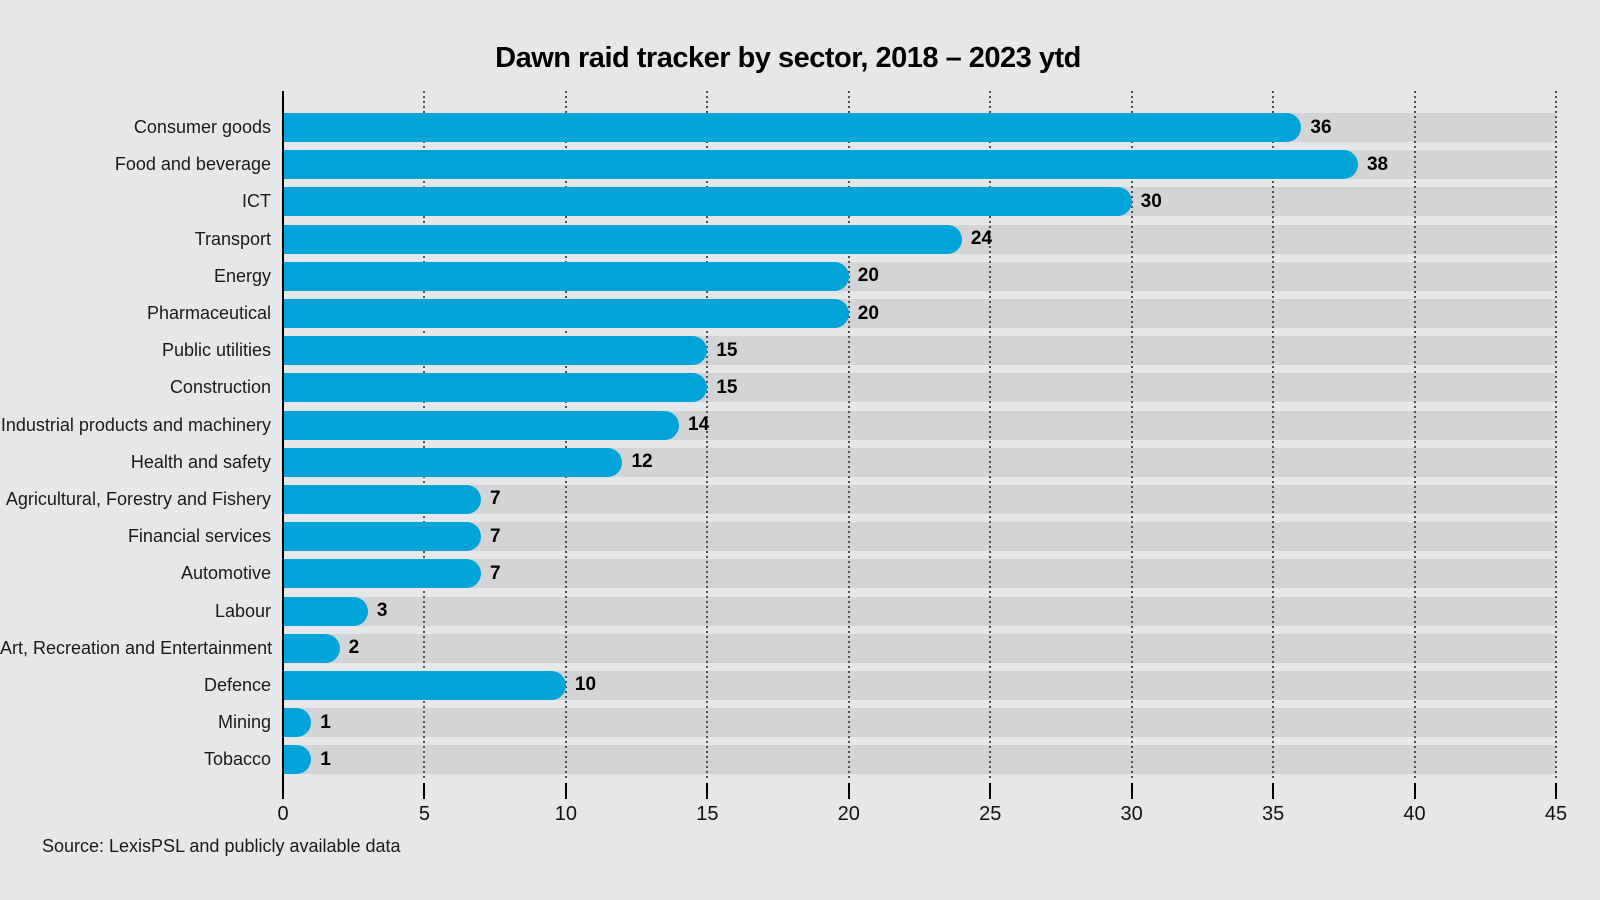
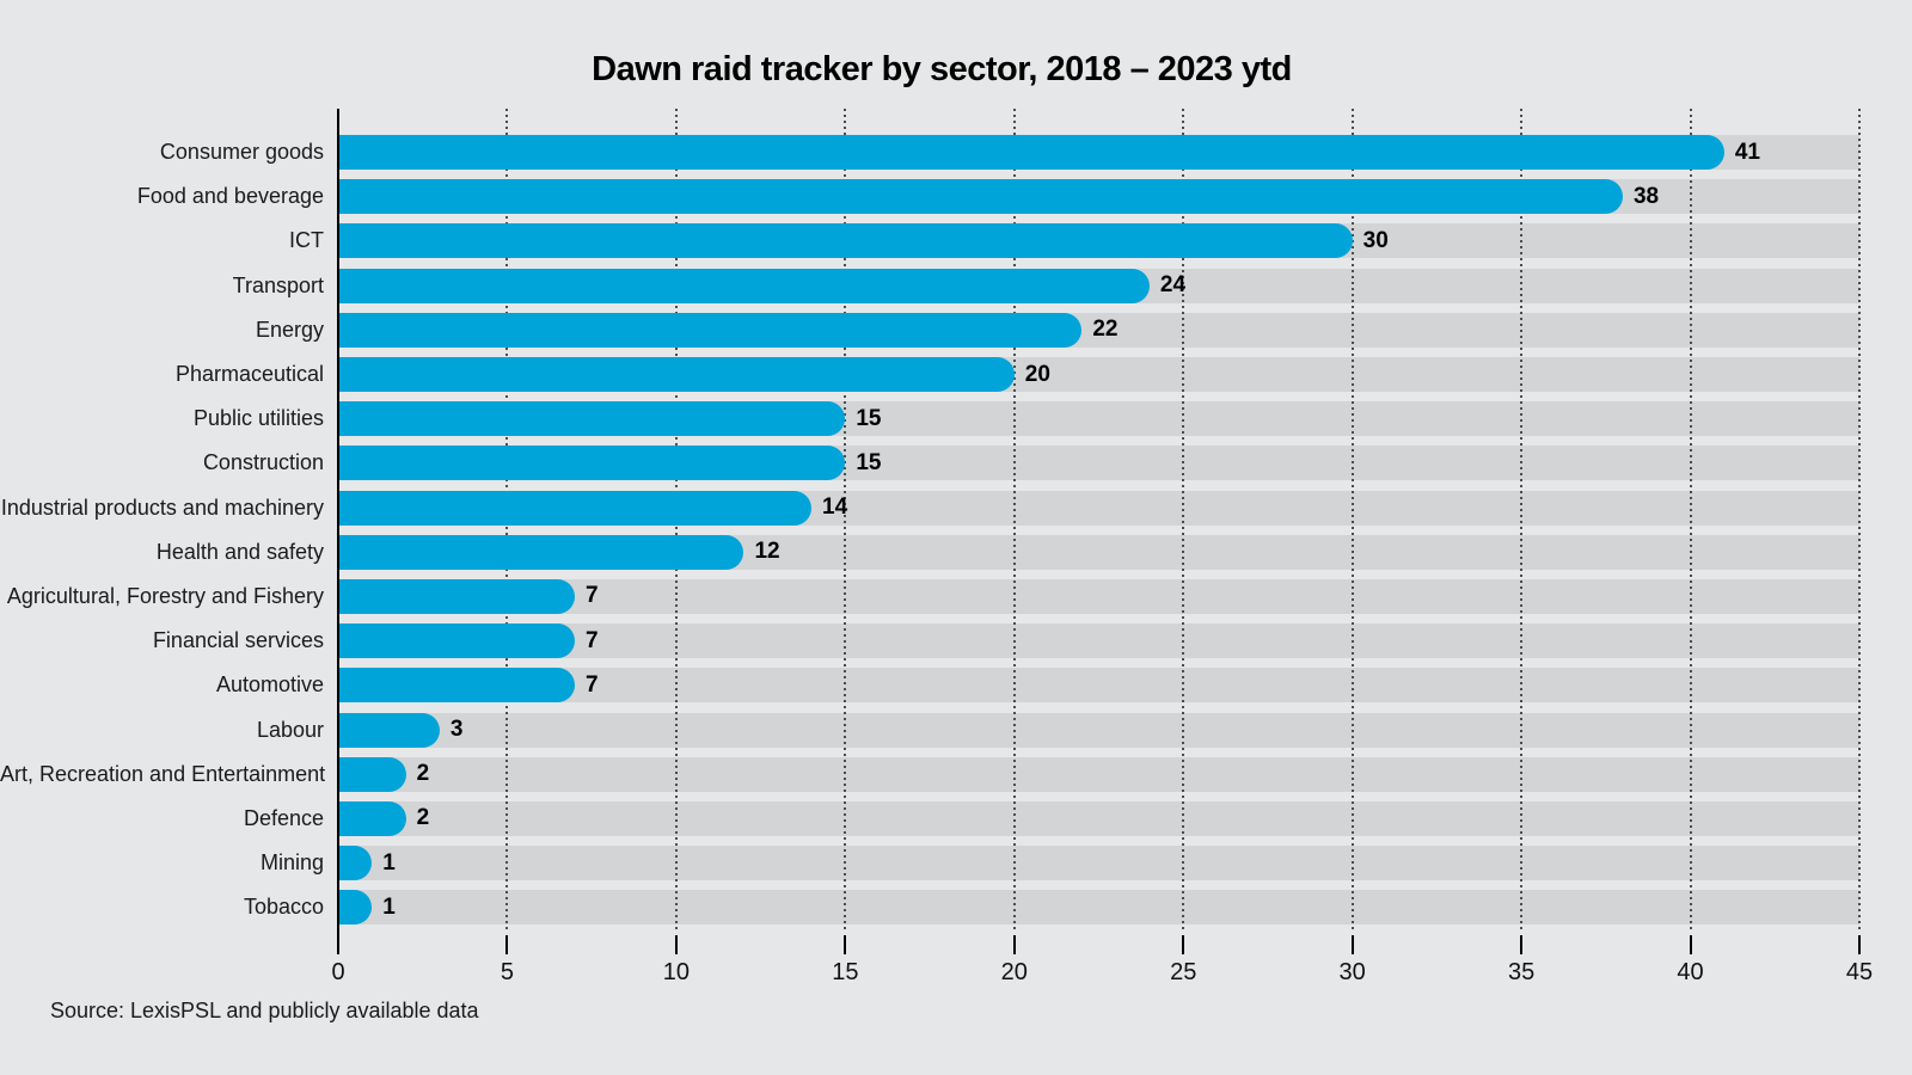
Consumer goods: 36 -> 41
Energy: 20 -> 22
Defence: 10 -> 2
